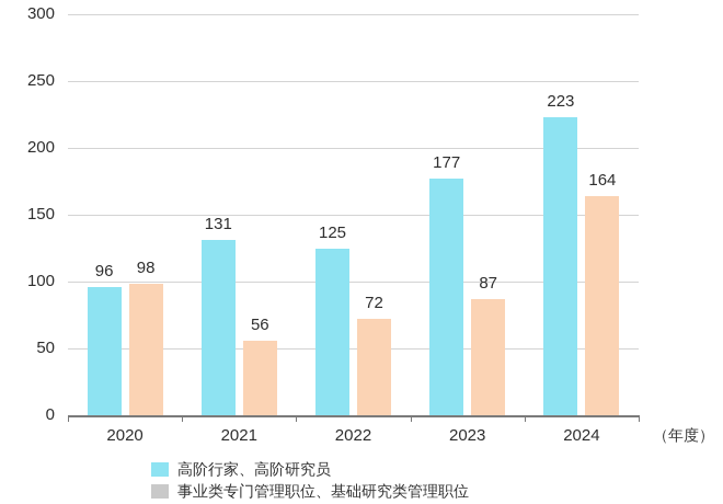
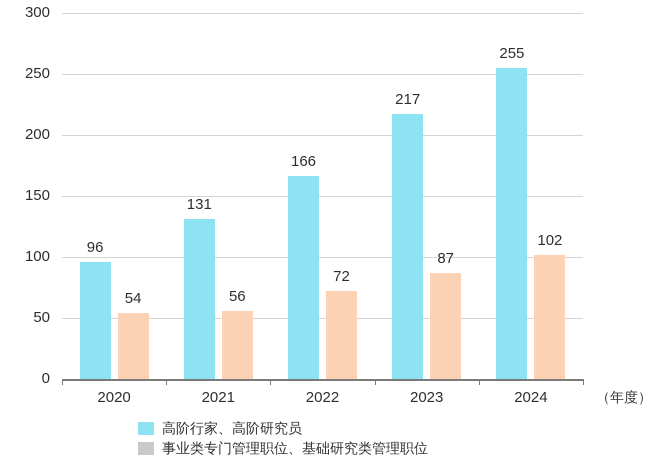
事业类专门管理职位、基础研究类管理职位/2020: 98 -> 54
高阶行家、高阶研究员/2022: 125 -> 166
高阶行家、高阶研究员/2023: 177 -> 217
高阶行家、高阶研究员/2024: 223 -> 255
事业类专门管理职位、基础研究类管理职位/2024: 164 -> 102
